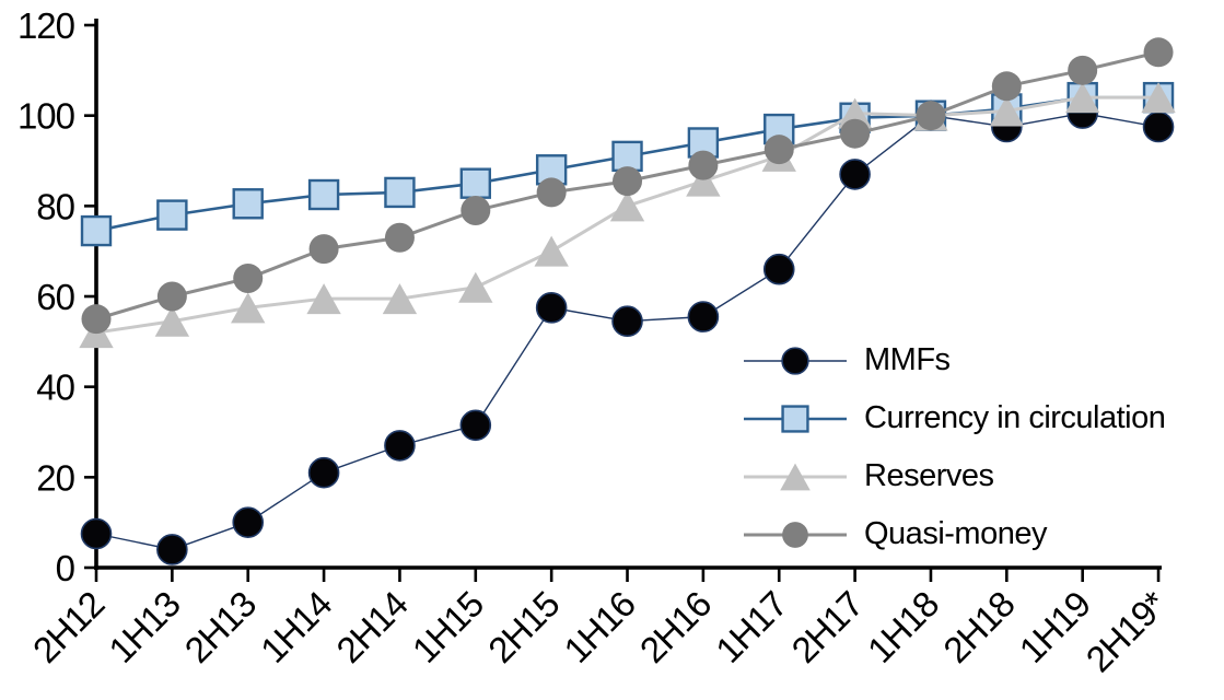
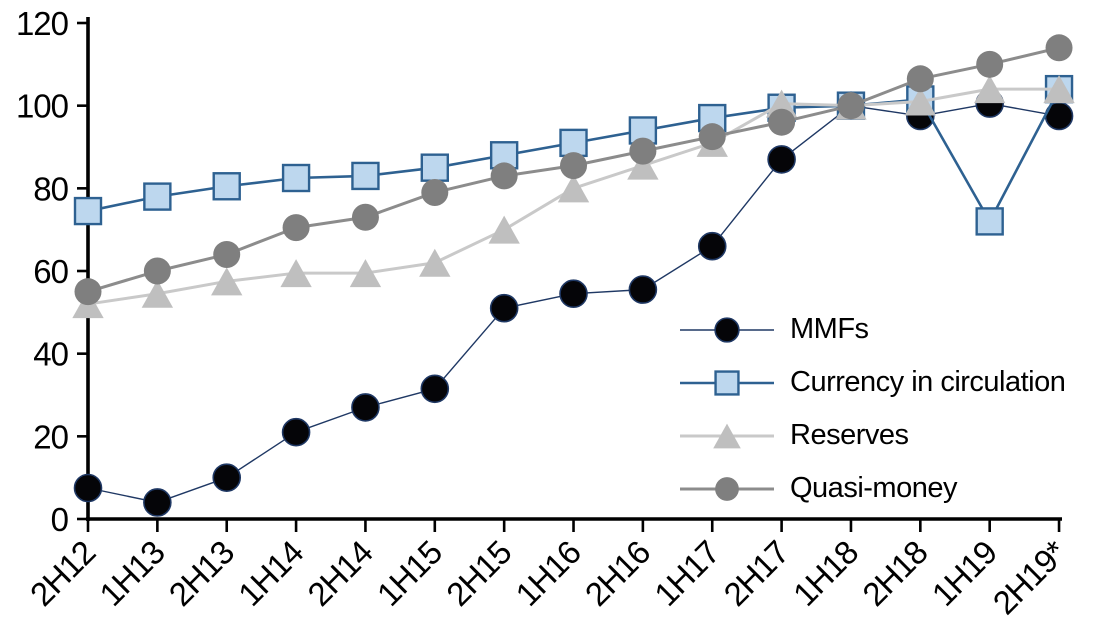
MMFs/2H15: 58 -> 51
Currency in circulation/1H19: 104 -> 72
